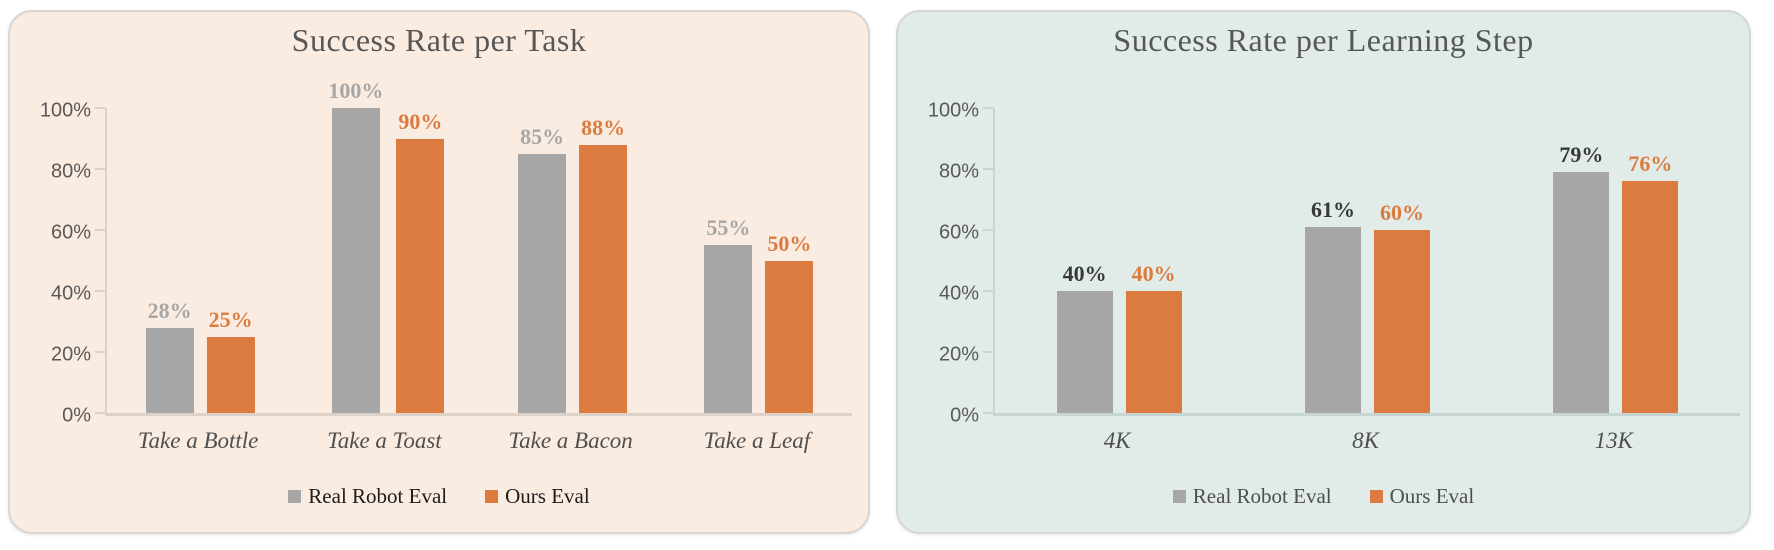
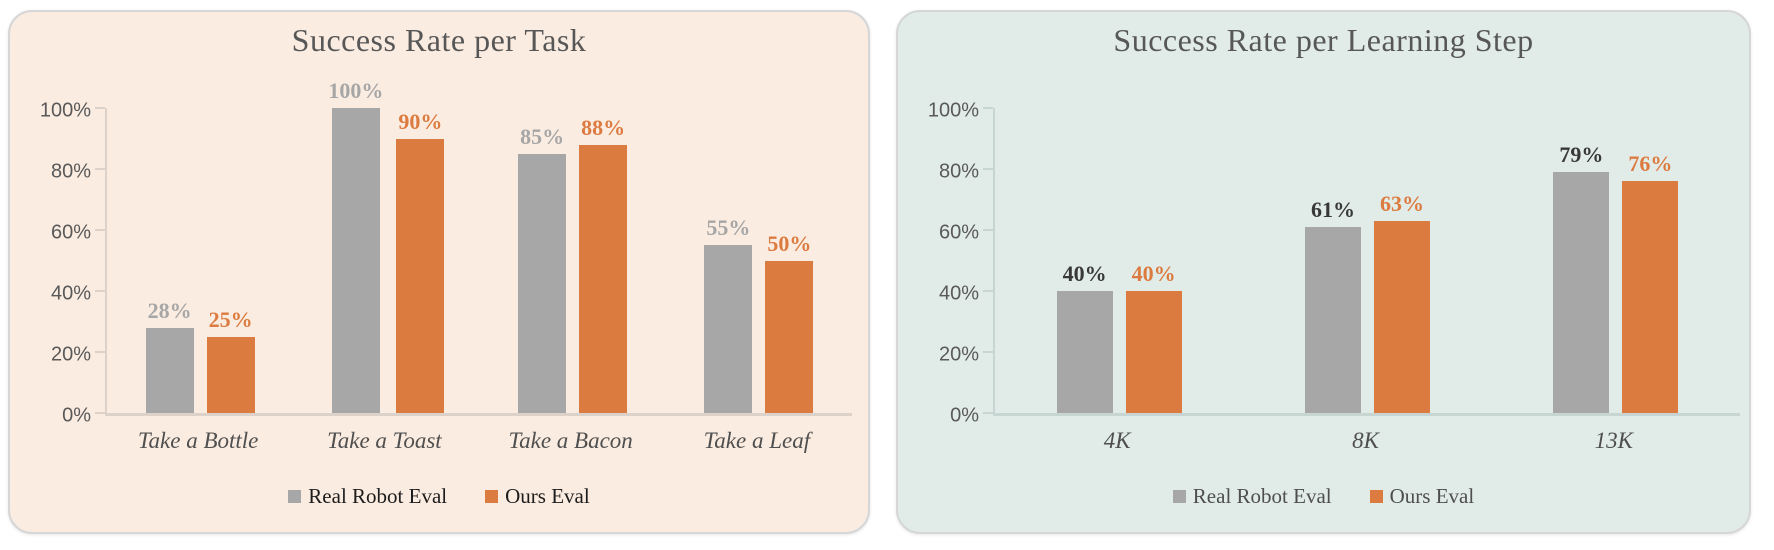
Success Rate per Learning Step/Ours Eval/8K: 60% -> 63%
